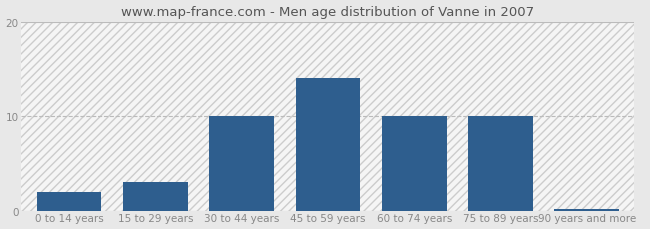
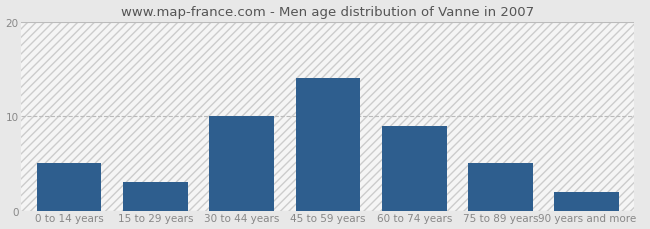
0 to 14 years: 2.0 -> 5.0
60 to 74 years: 10.0 -> 9.0
75 to 89 years: 10.0 -> 5.0
90 years and more: 0.2 -> 2.0
